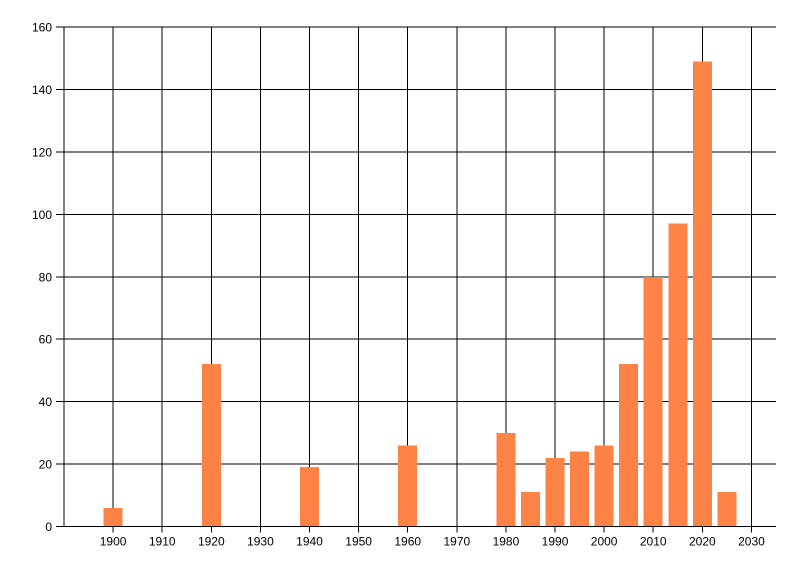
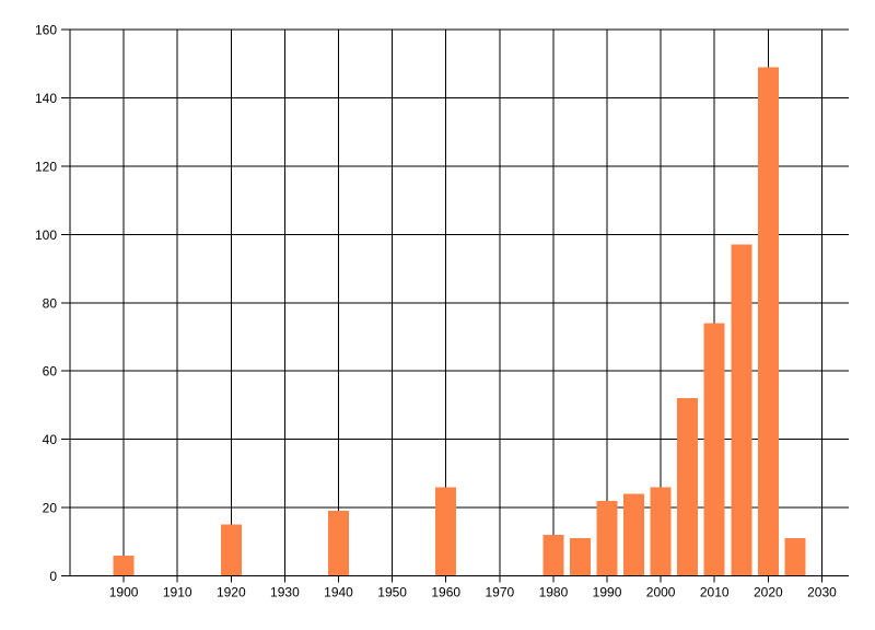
1920: 52 -> 15
1980: 30 -> 12
2010: 80 -> 74
